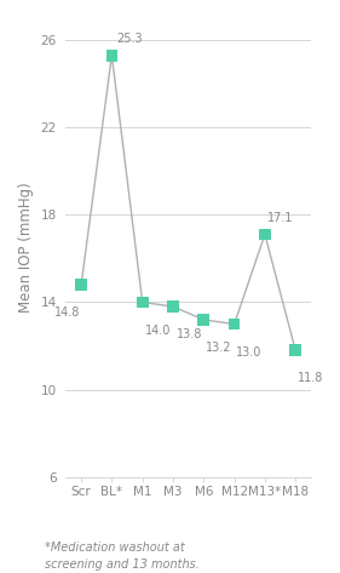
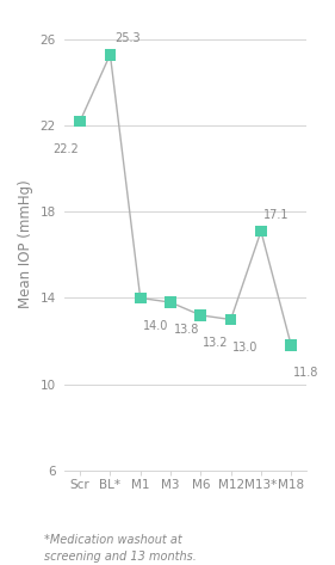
Scr: 14.8 -> 22.2
